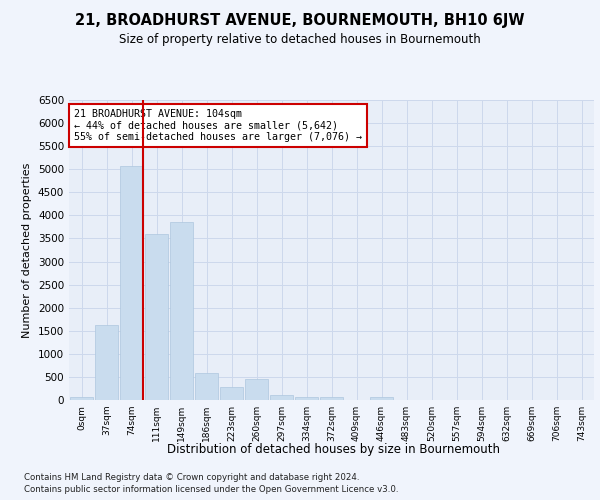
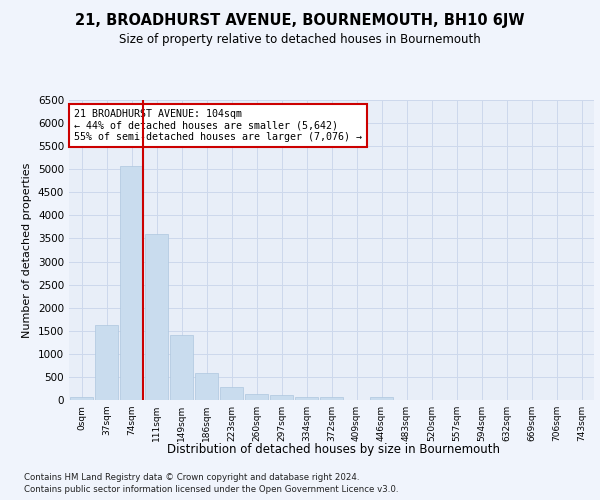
149sqm: 3850 -> 1410
260sqm: 450 -> 140
